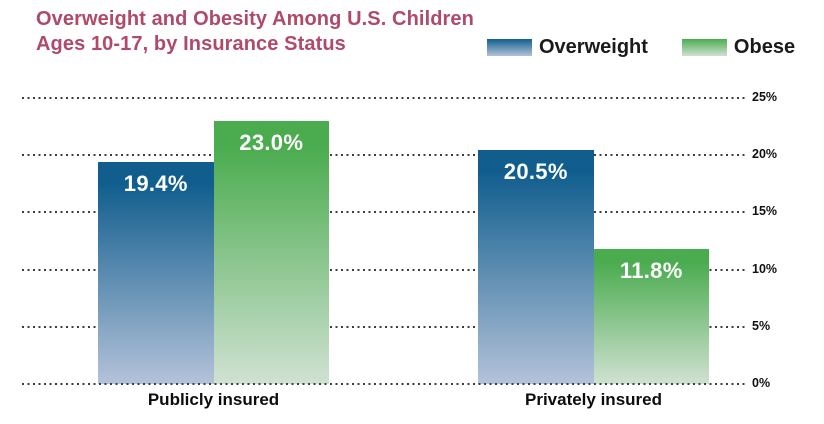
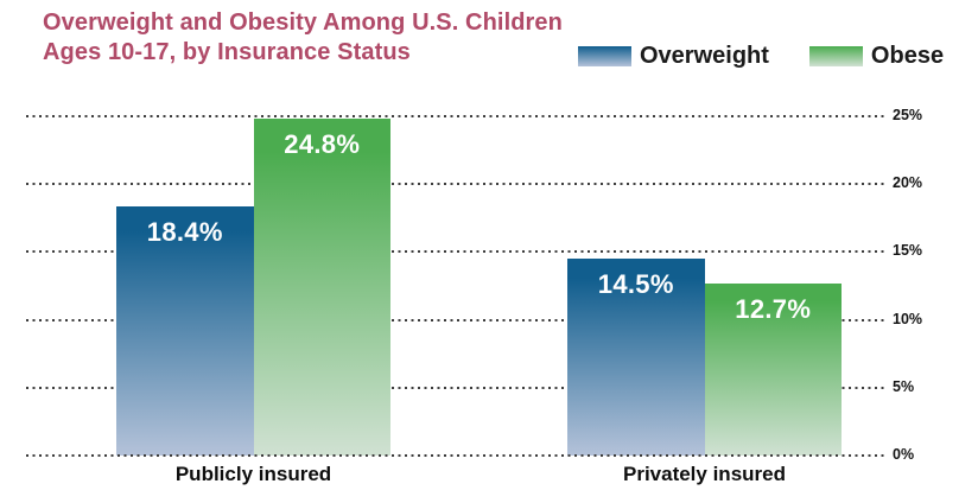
Overweight/Publicly insured: 19.4% -> 18.4%
Obese/Publicly insured: 23.0% -> 24.8%
Overweight/Privately insured: 20.5% -> 14.5%
Obese/Privately insured: 11.8% -> 12.7%
